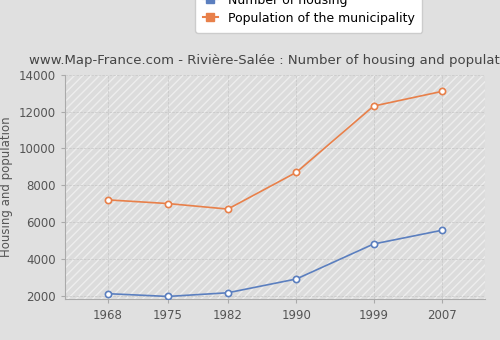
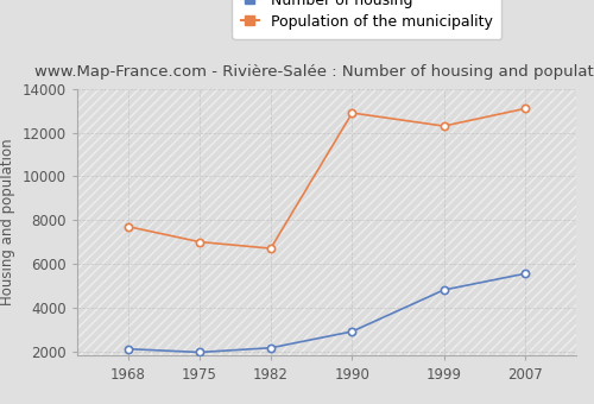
Population of the municipality/1968: 7200 -> 7700
Population of the municipality/1990: 8700 -> 12900
